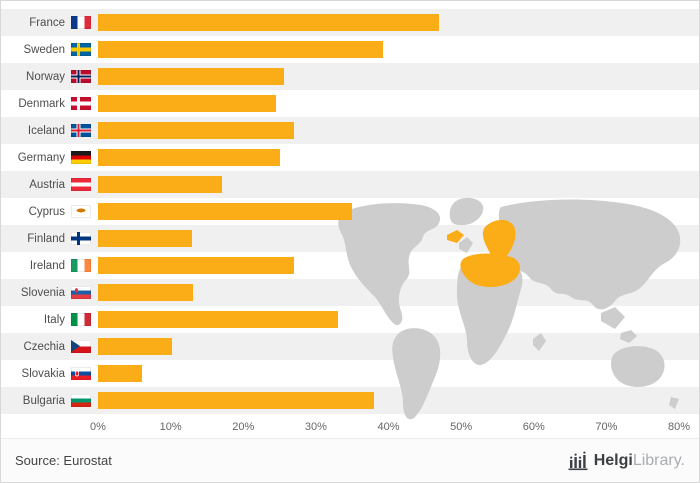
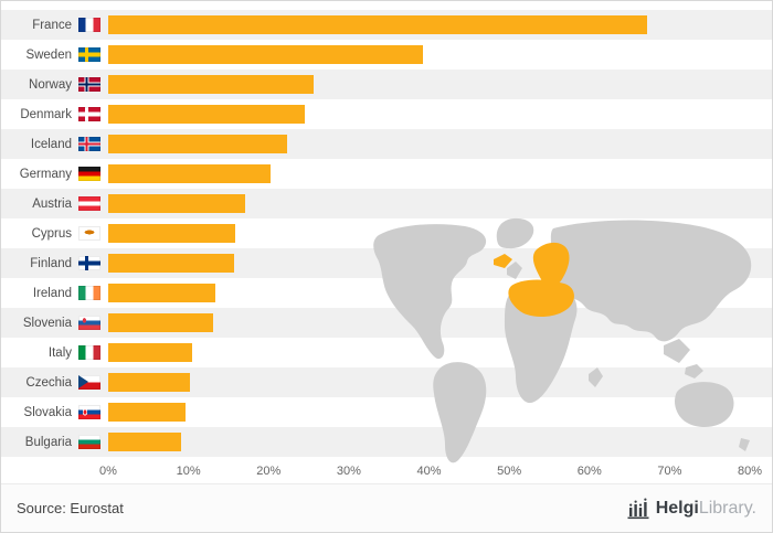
France: 47% -> 67%
Iceland: 27% -> 22%
Germany: 25% -> 20%
Cyprus: 35% -> 16%
Finland: 13% -> 16%
Ireland: 27% -> 13%
Italy: 33% -> 10%
Slovakia: 6% -> 10%
Bulgaria: 38% -> 9%
